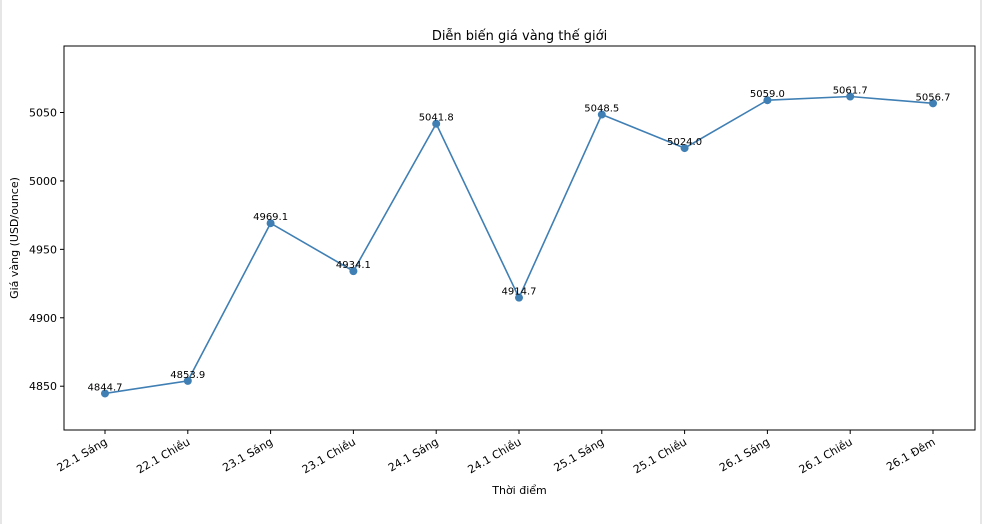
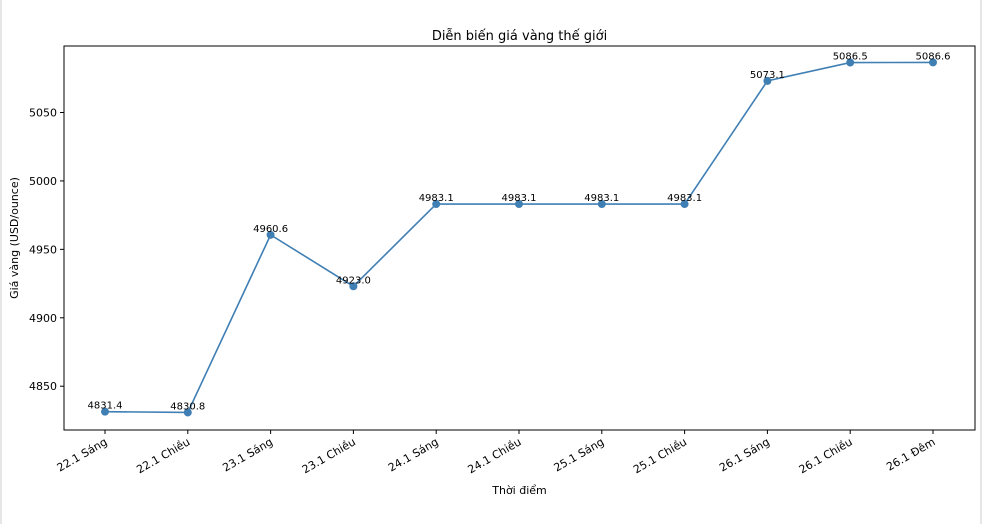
22.1 Sáng: 4844.7 -> 4831.4
22.1 Chiều: 4853.9 -> 4830.8
23.1 Sáng: 4969.1 -> 4960.6
23.1 Chiều: 4934.1 -> 4923.0
24.1 Sáng: 5041.8 -> 4983.1
24.1 Chiều: 4914.7 -> 4983.1
25.1 Sáng: 5048.5 -> 4983.1
25.1 Chiều: 5024.0 -> 4983.1
26.1 Sáng: 5059.0 -> 5073.1
26.1 Chiều: 5061.7 -> 5086.5
26.1 Đêm: 5056.7 -> 5086.6
